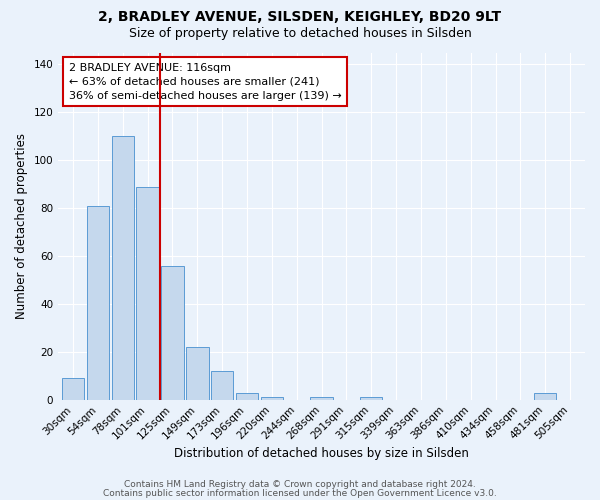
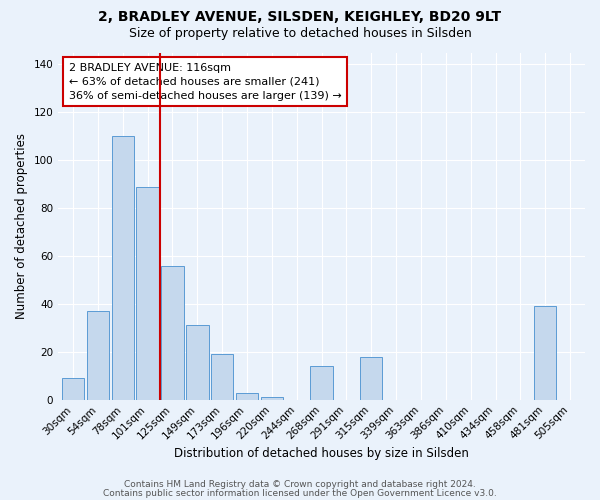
54sqm: 81 -> 37
149sqm: 22 -> 31
173sqm: 12 -> 19
268sqm: 1 -> 14
315sqm: 1 -> 18
481sqm: 3 -> 39
